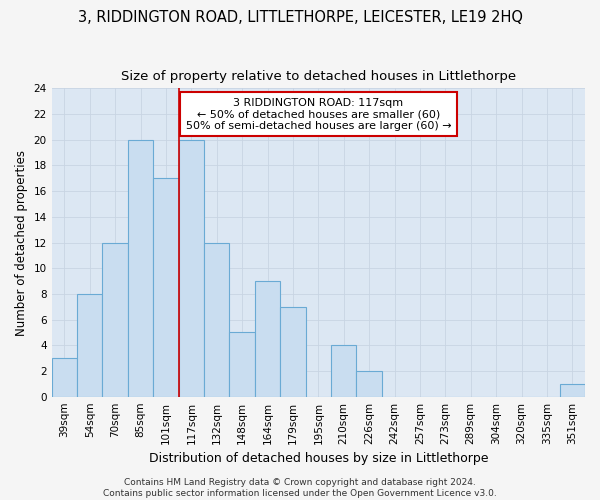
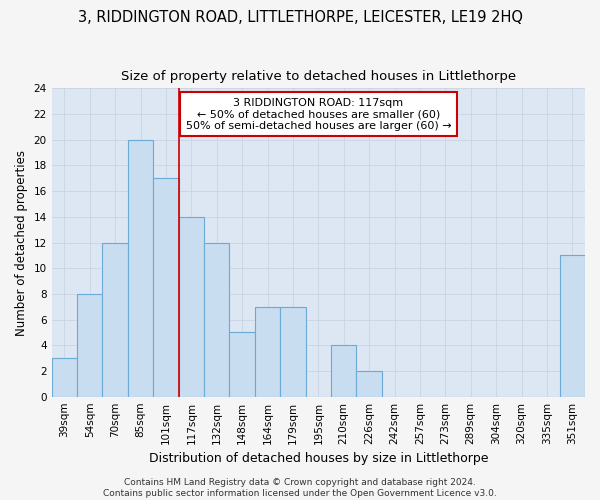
117sqm: 20 -> 14
164sqm: 9 -> 7
351sqm: 1 -> 11
